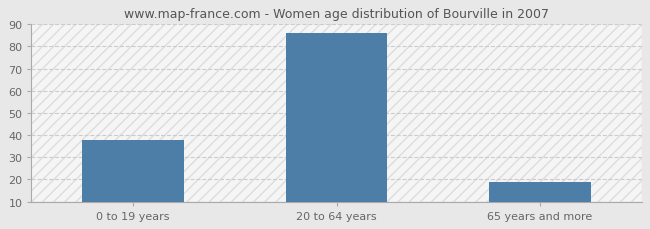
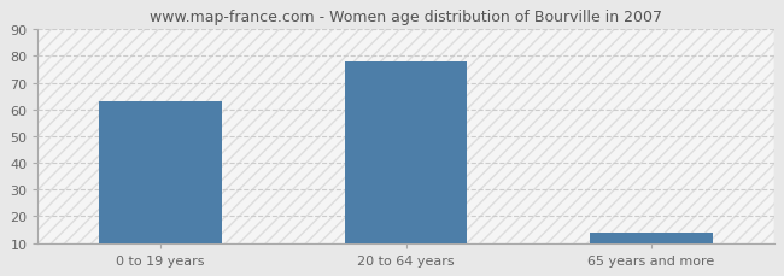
0 to 19 years: 38 -> 63
20 to 64 years: 86 -> 78
65 years and more: 19 -> 14
